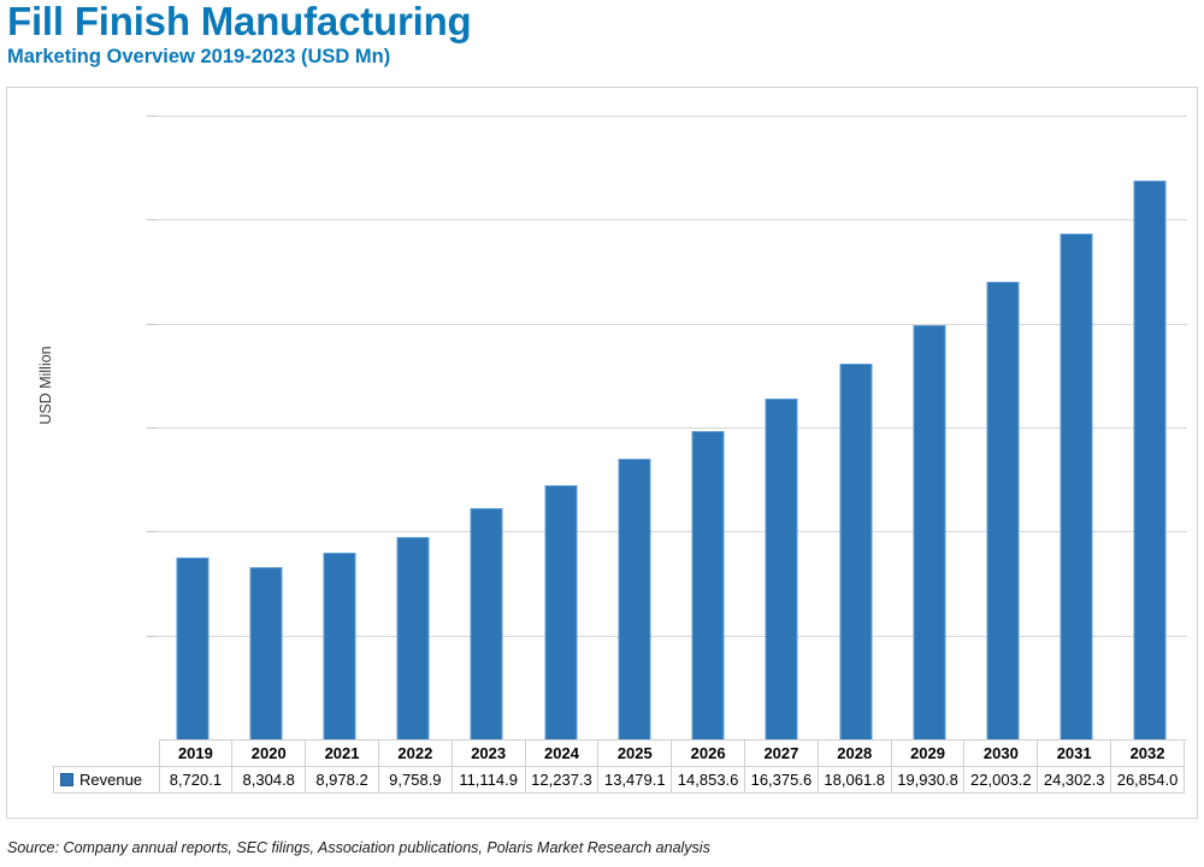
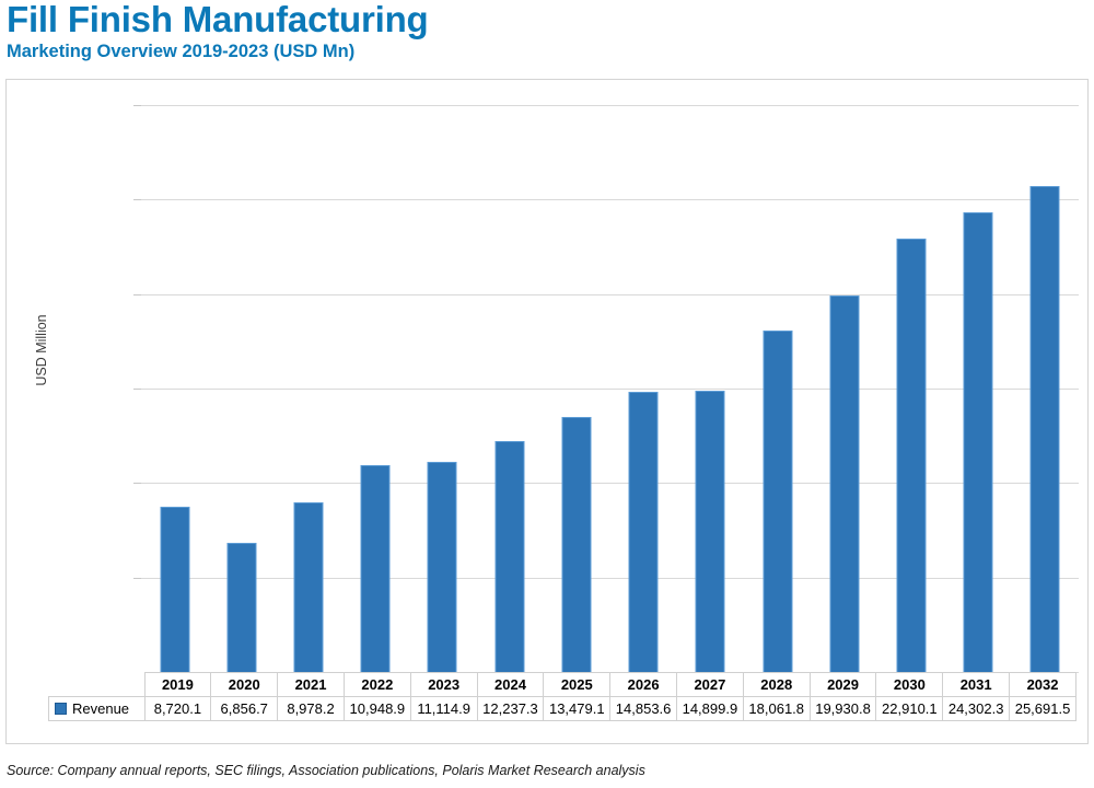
2020: 8,304.8 -> 6,856.7
2022: 9,758.9 -> 10,948.9
2027: 16,375.6 -> 14,899.9
2030: 22,003.2 -> 22,910.1
2032: 26,854.0 -> 25,691.5
